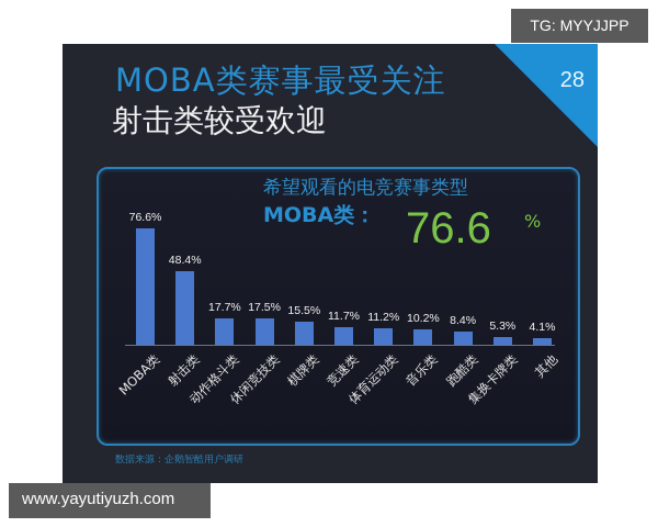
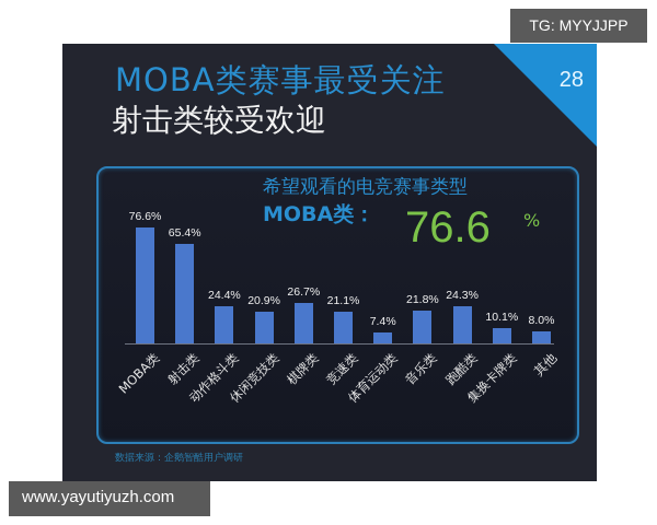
射击类: 48.4% -> 65.4%
动作格斗类: 17.7% -> 24.4%
休闲竞技类: 17.5% -> 20.9%
棋牌类: 15.5% -> 26.7%
竞速类: 11.7% -> 21.1%
体育运动类: 11.2% -> 7.4%
音乐类: 10.2% -> 21.8%
跑酷类: 8.4% -> 24.3%
集换卡牌类: 5.3% -> 10.1%
其他: 4.1% -> 8.0%
